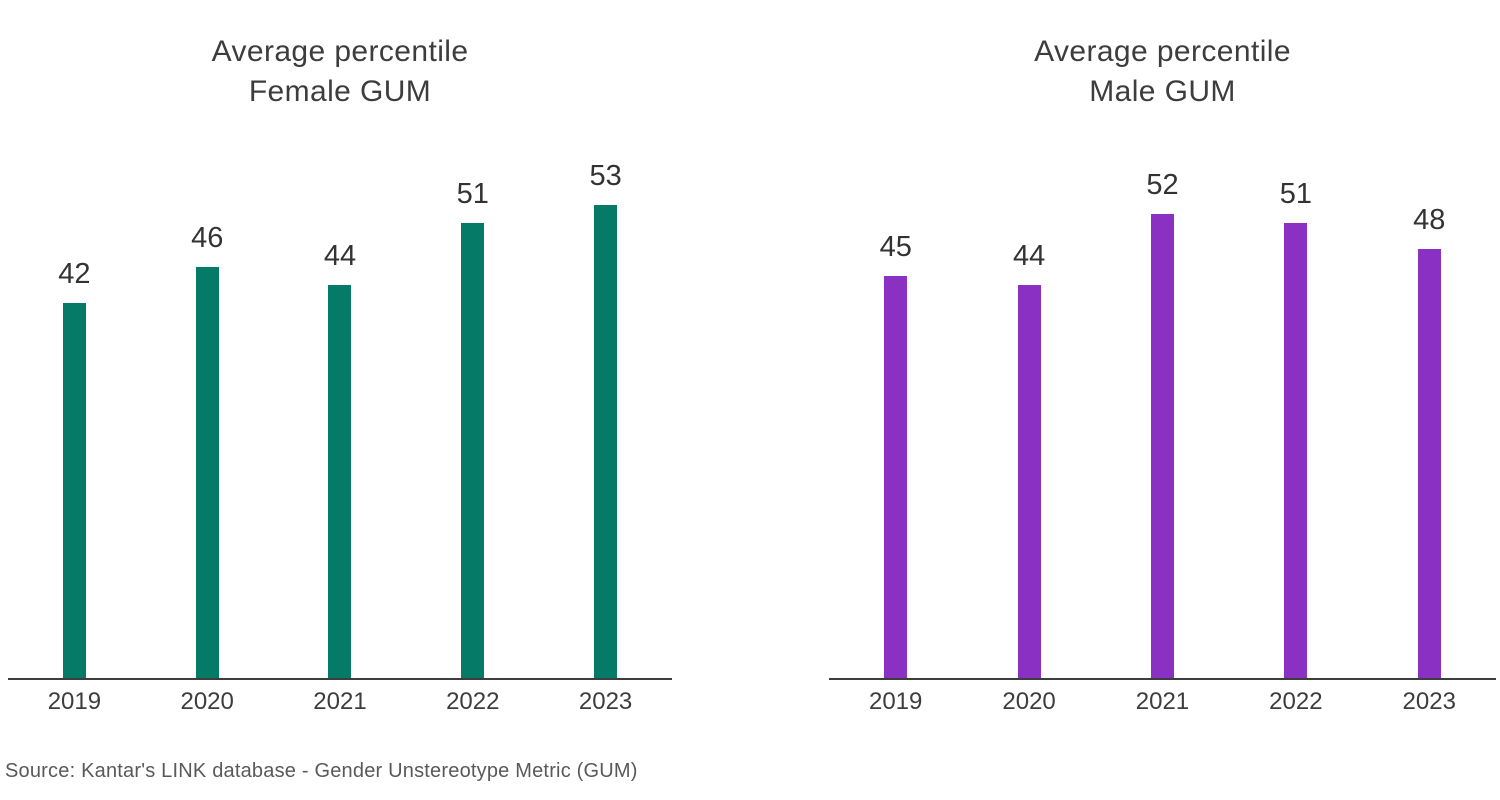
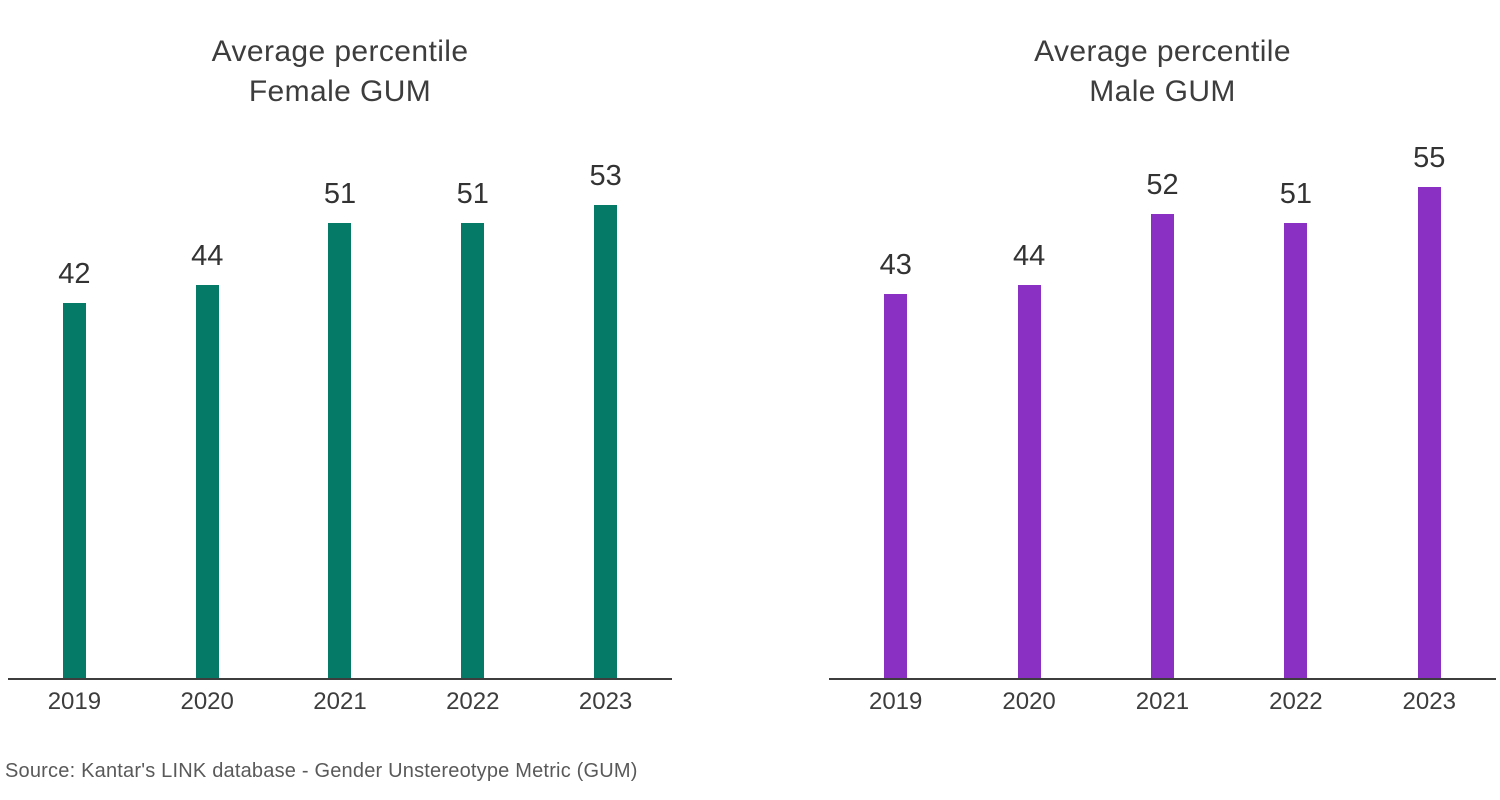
Average percentile Female GUM/2020: 46 -> 44
Average percentile Female GUM/2021: 44 -> 51
Average percentile Male GUM/2019: 45 -> 43
Average percentile Male GUM/2023: 48 -> 55
